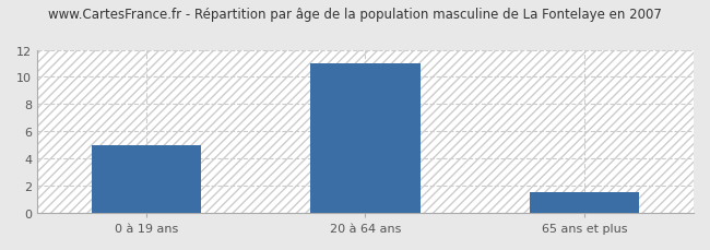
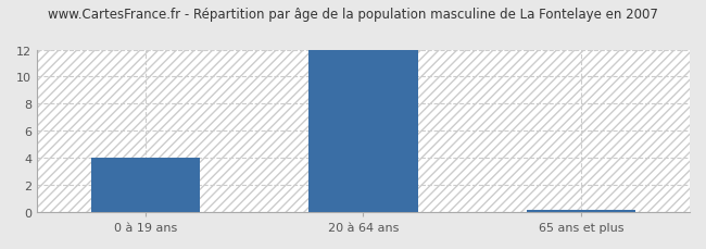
0 à 19 ans: 5.0 -> 4.0
20 à 64 ans: 11.0 -> 12.0
65 ans et plus: 1.5 -> 0.1
